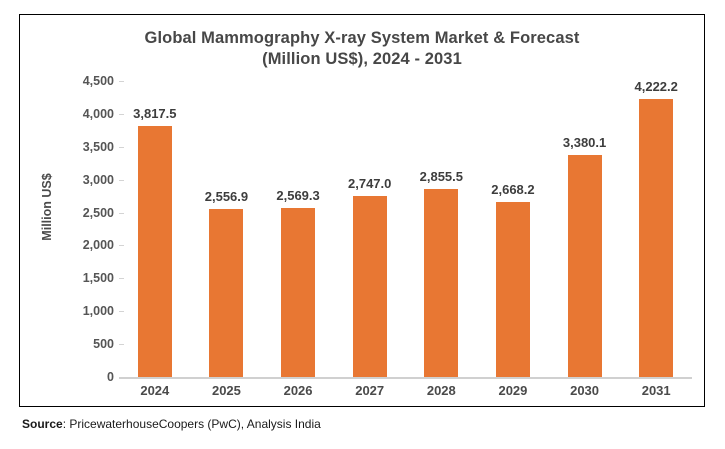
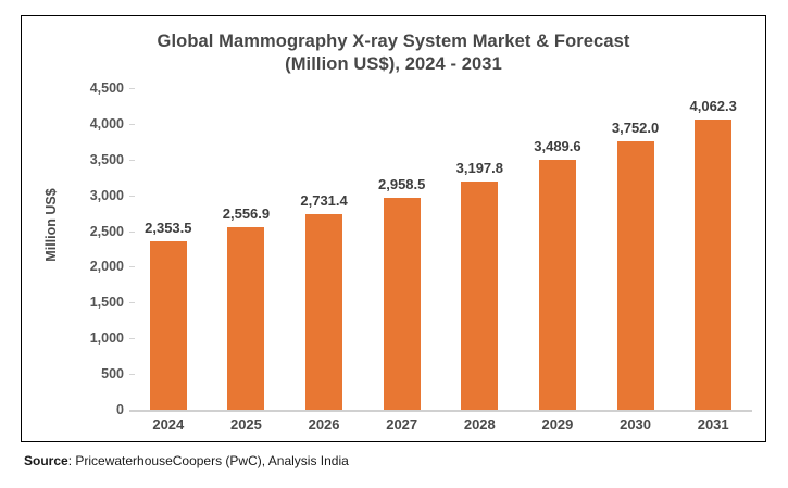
2024: 3,817.5 -> 2,353.5
2026: 2,569.3 -> 2,731.4
2027: 2,747.0 -> 2,958.5
2028: 2,855.5 -> 3,197.8
2029: 2,668.2 -> 3,489.6
2030: 3,380.1 -> 3,752.0
2031: 4,222.2 -> 4,062.3
